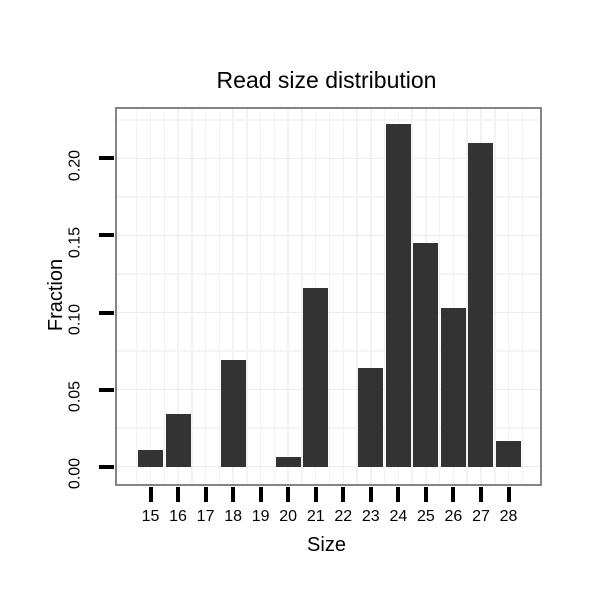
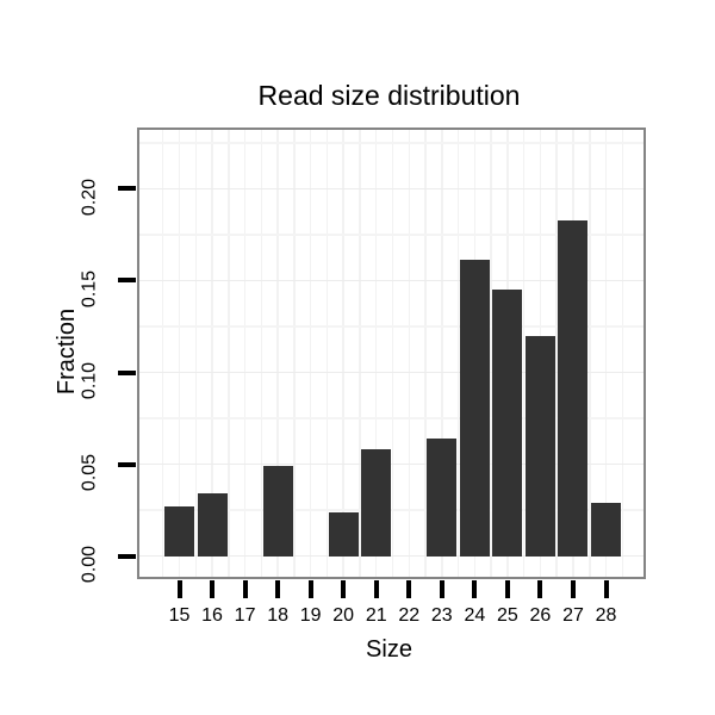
15: 0.011 -> 0.027
18: 0.069 -> 0.049
20: 0.006 -> 0.024
21: 0.116 -> 0.058
24: 0.222 -> 0.161
26: 0.103 -> 0.120
27: 0.210 -> 0.183
28: 0.017 -> 0.029
